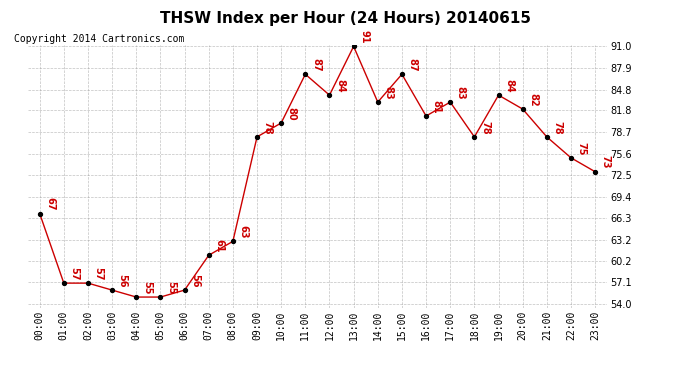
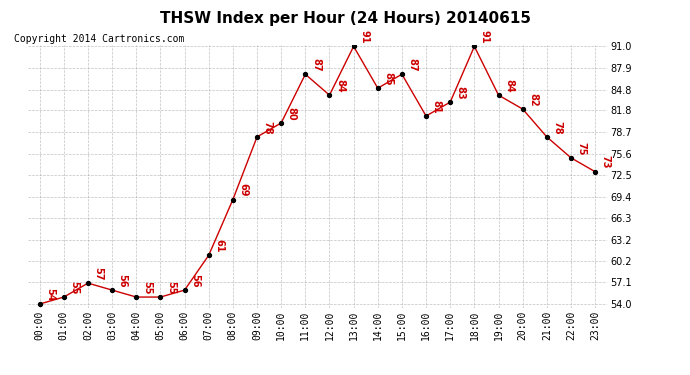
00:00: 67 -> 54
01:00: 57 -> 55
08:00: 63 -> 69
14:00: 83 -> 85
18:00: 78 -> 91
